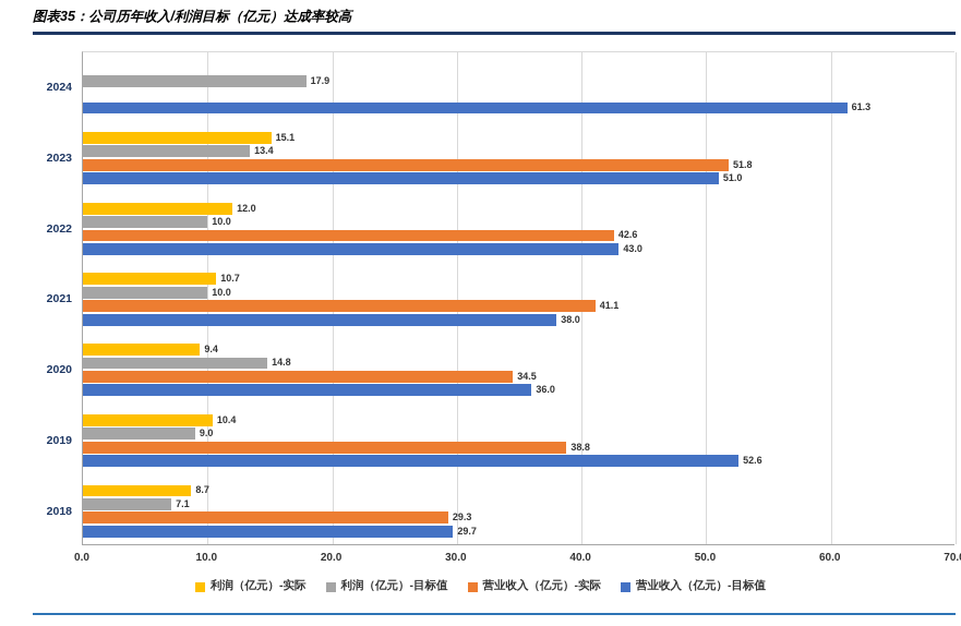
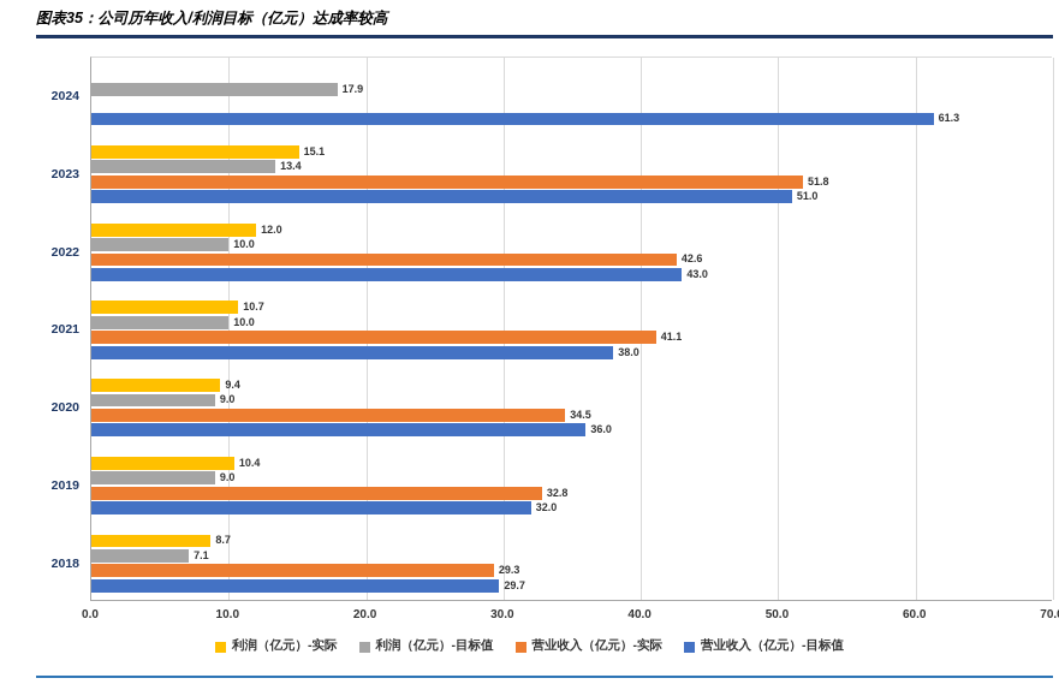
利润（亿元）-目标值/2020: 14.8 -> 9.0
营业收入（亿元）-实际/2019: 38.8 -> 32.8
营业收入（亿元）-目标值/2019: 52.6 -> 32.0
